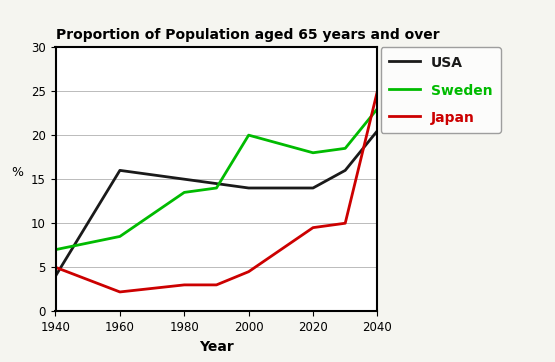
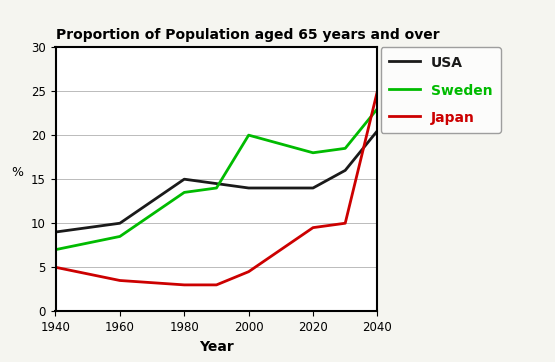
USA/1940: 4.0 -> 9.0
USA/1960: 16.0 -> 10.0
Japan/1960: 2.2 -> 3.5
